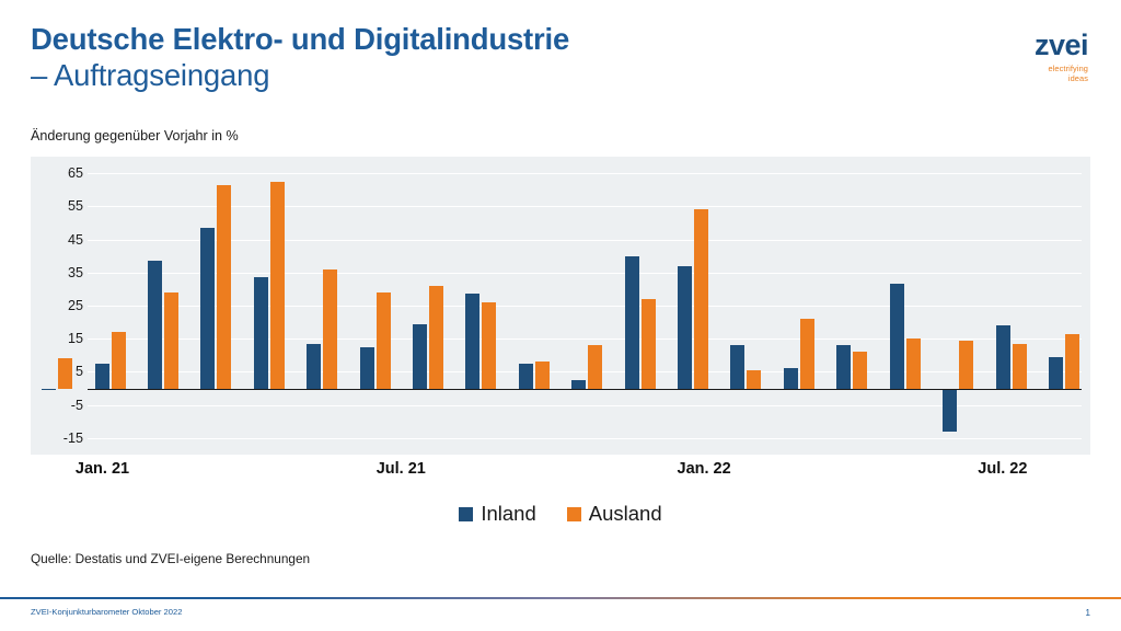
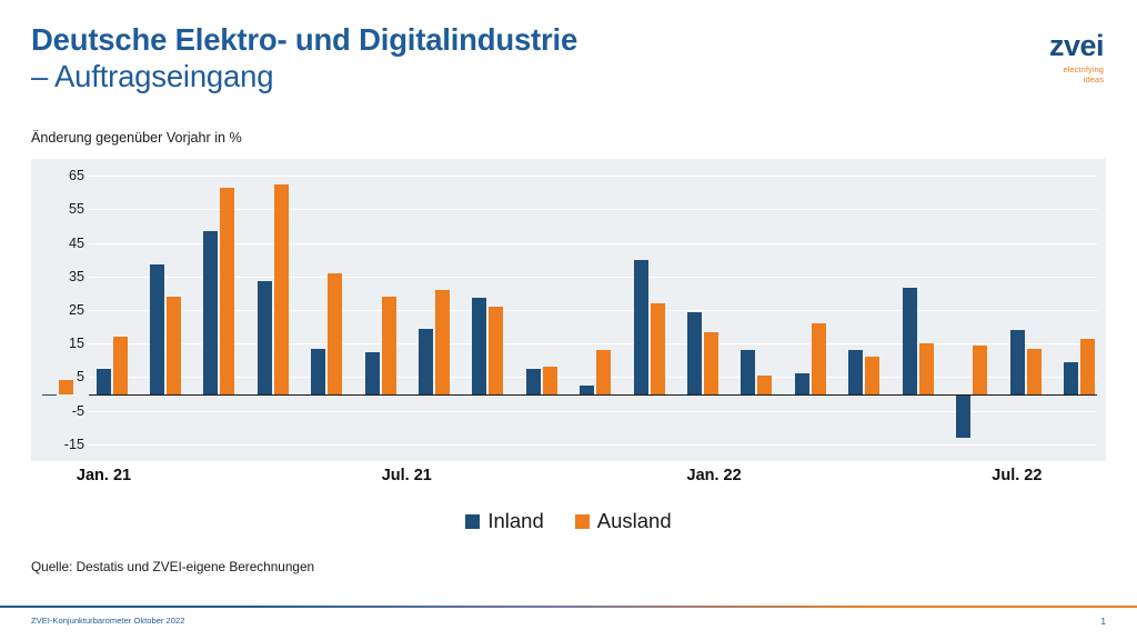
Ausland/Jan. 21: 9 -> 4
Inland/Jan. 22: 37 -> 24
Ausland/Jan. 22: 54 -> 18
